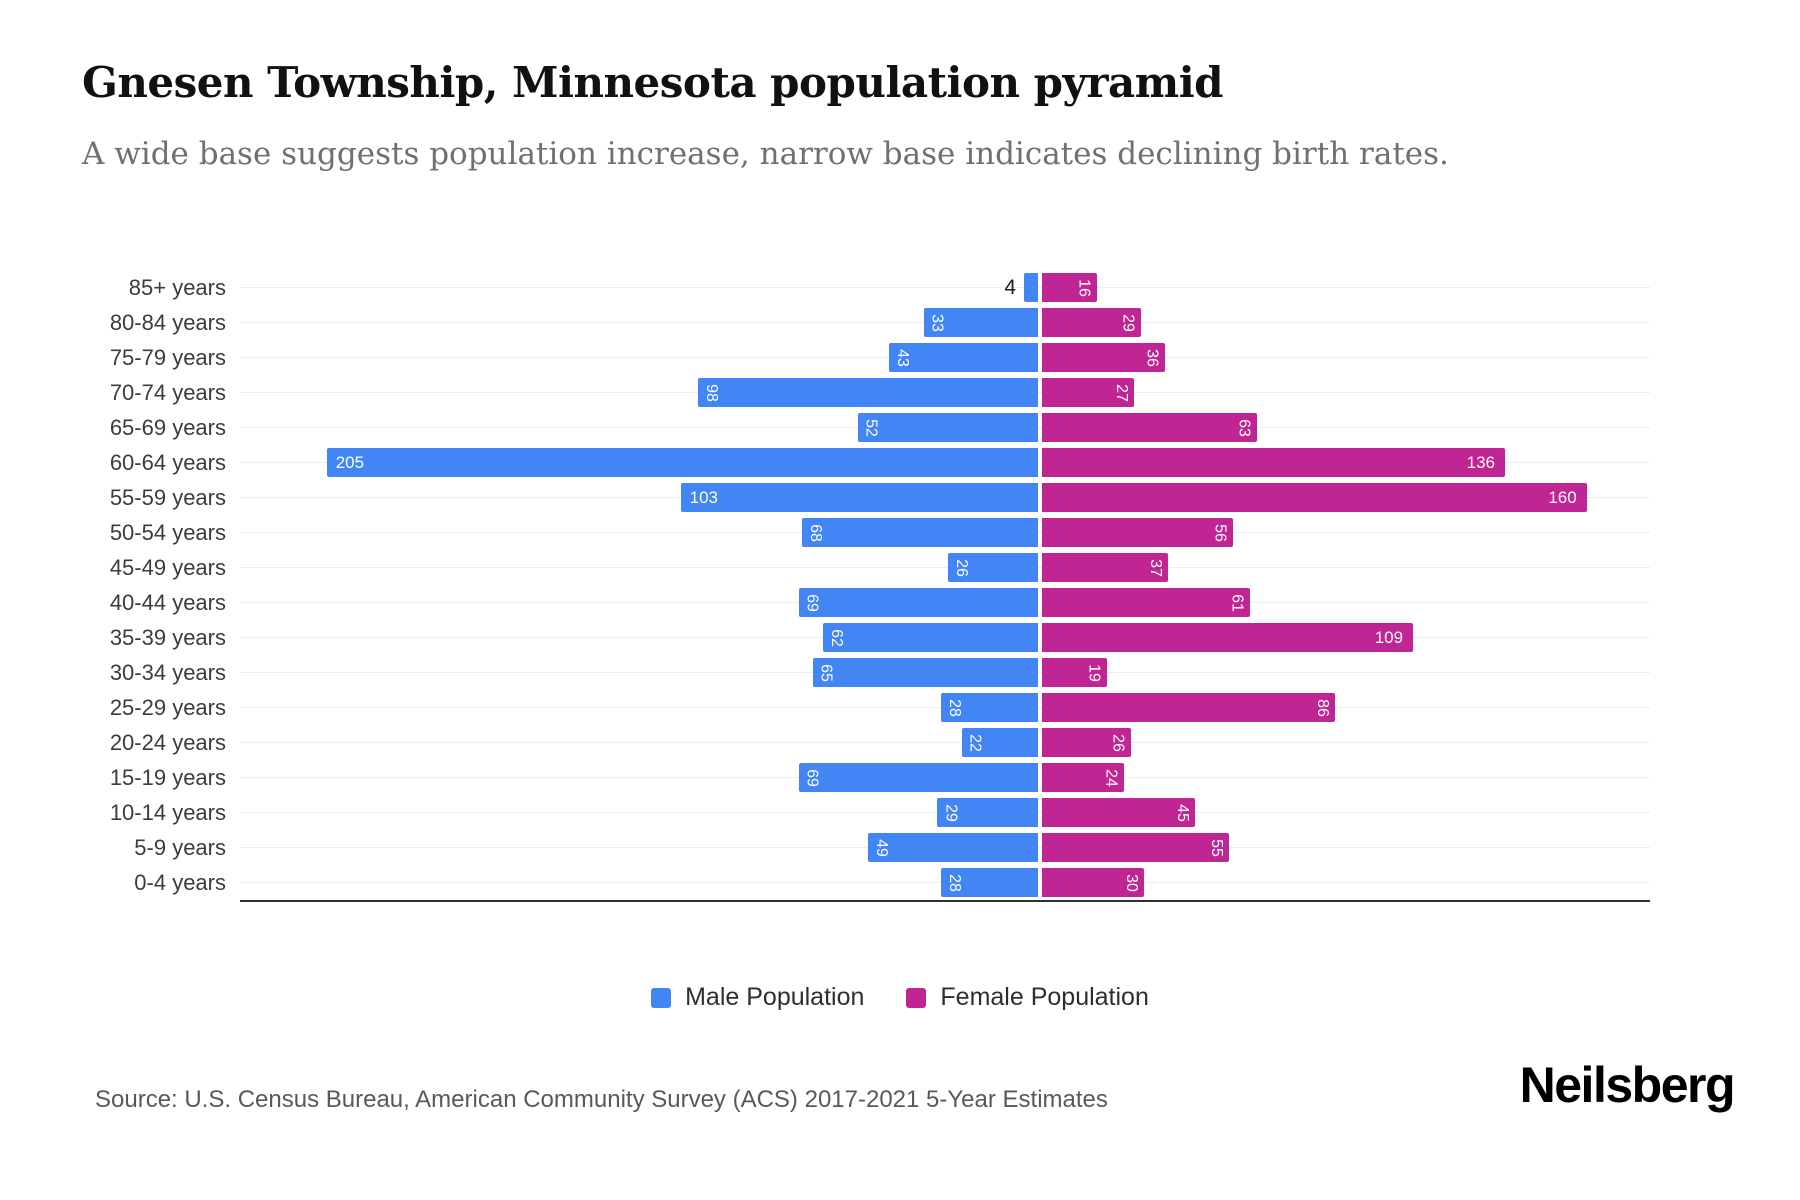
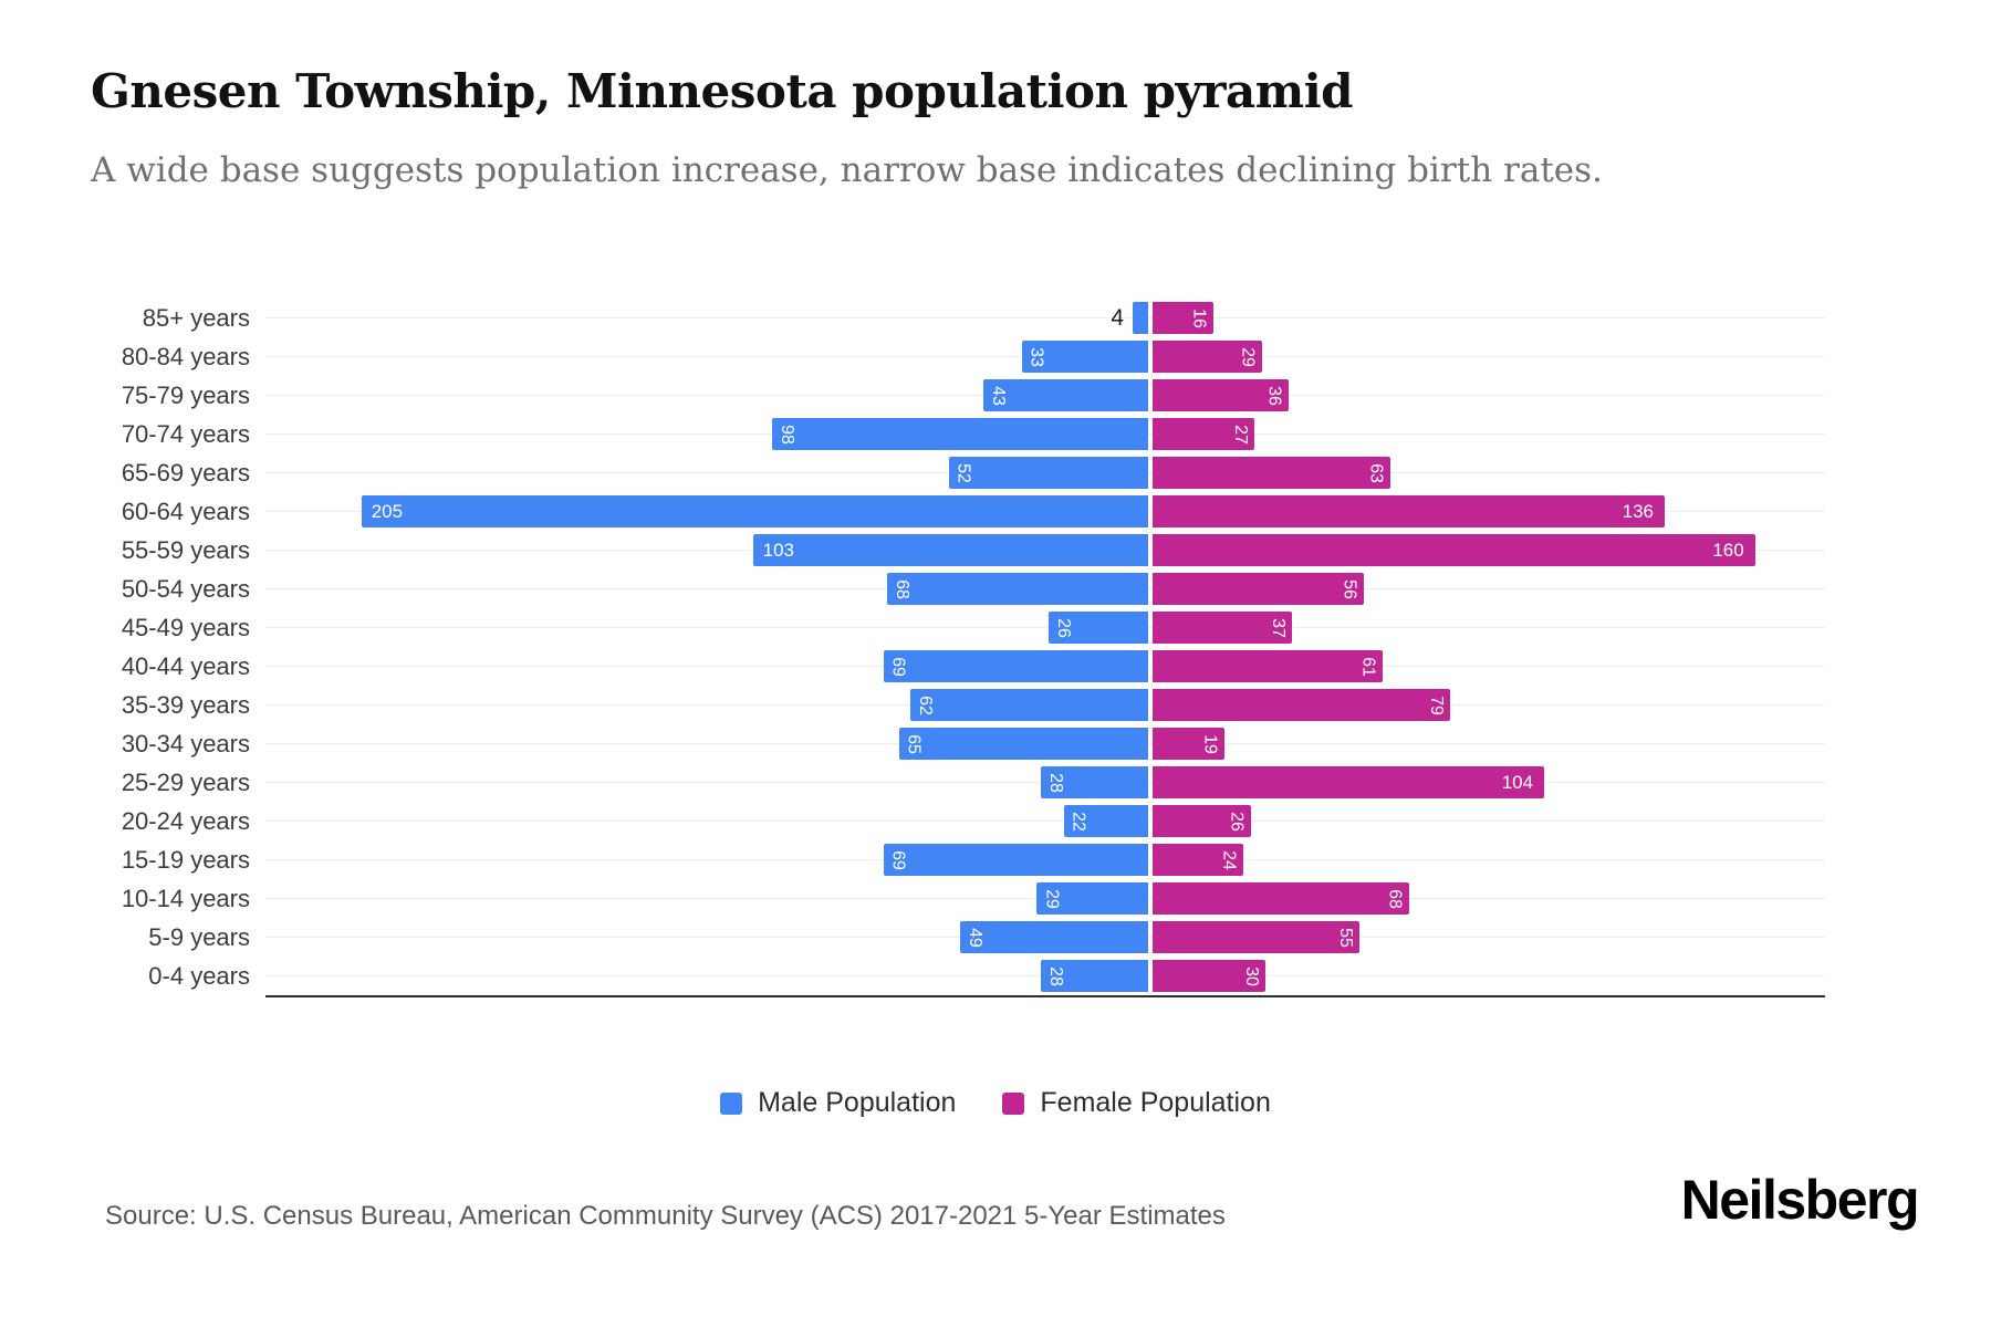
Female Population/35-39 years: 109 -> 79
Female Population/25-29 years: 86 -> 104
Female Population/10-14 years: 45 -> 68
